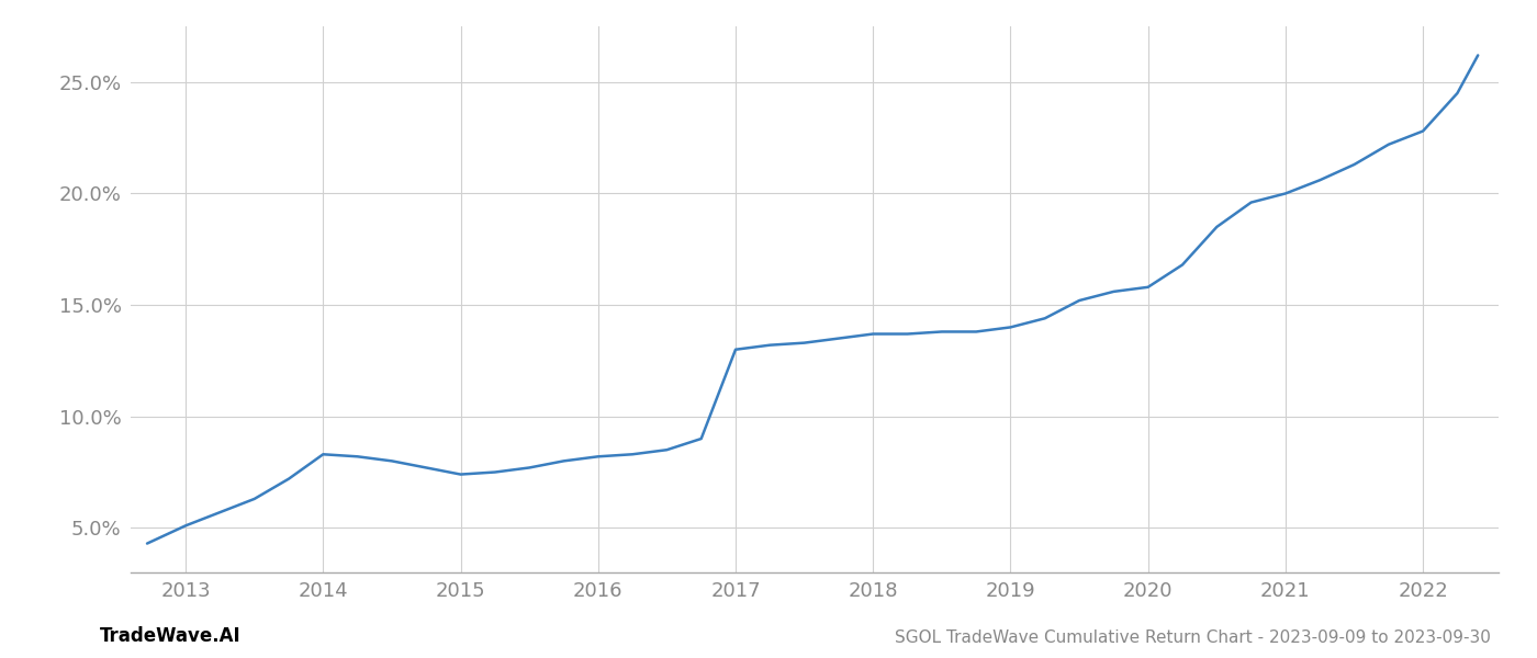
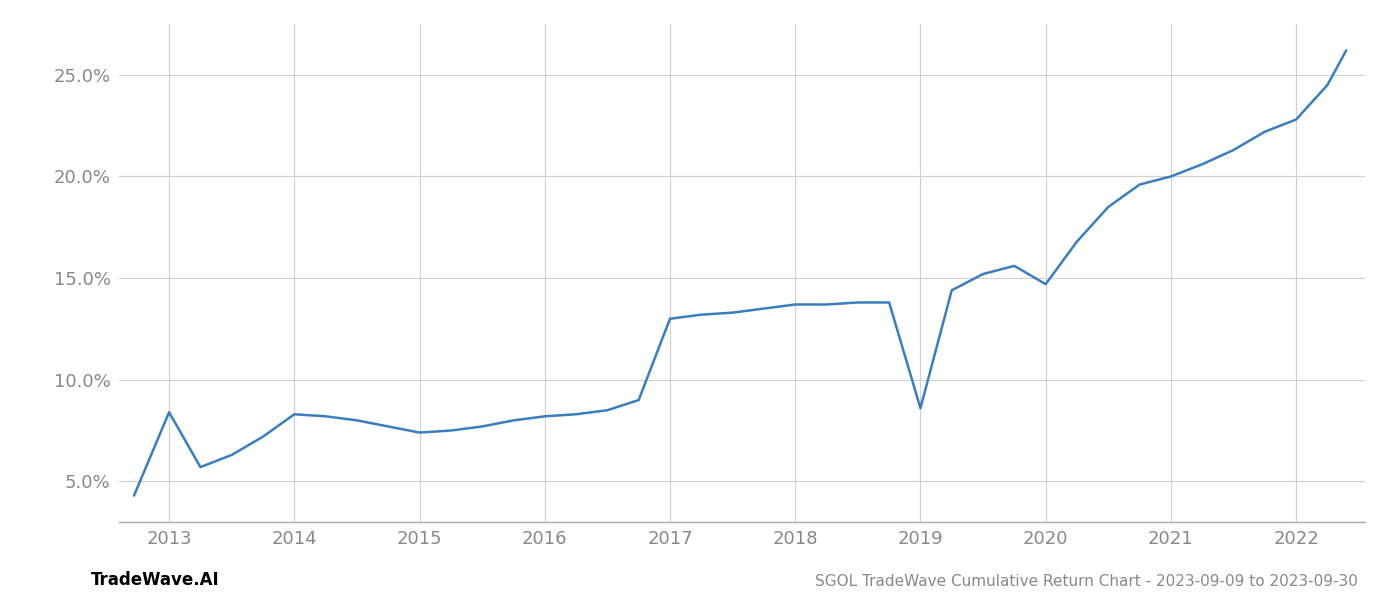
2013: 5.1% -> 8.4%
2019: 14.0% -> 8.6%
2020: 15.8% -> 14.7%
